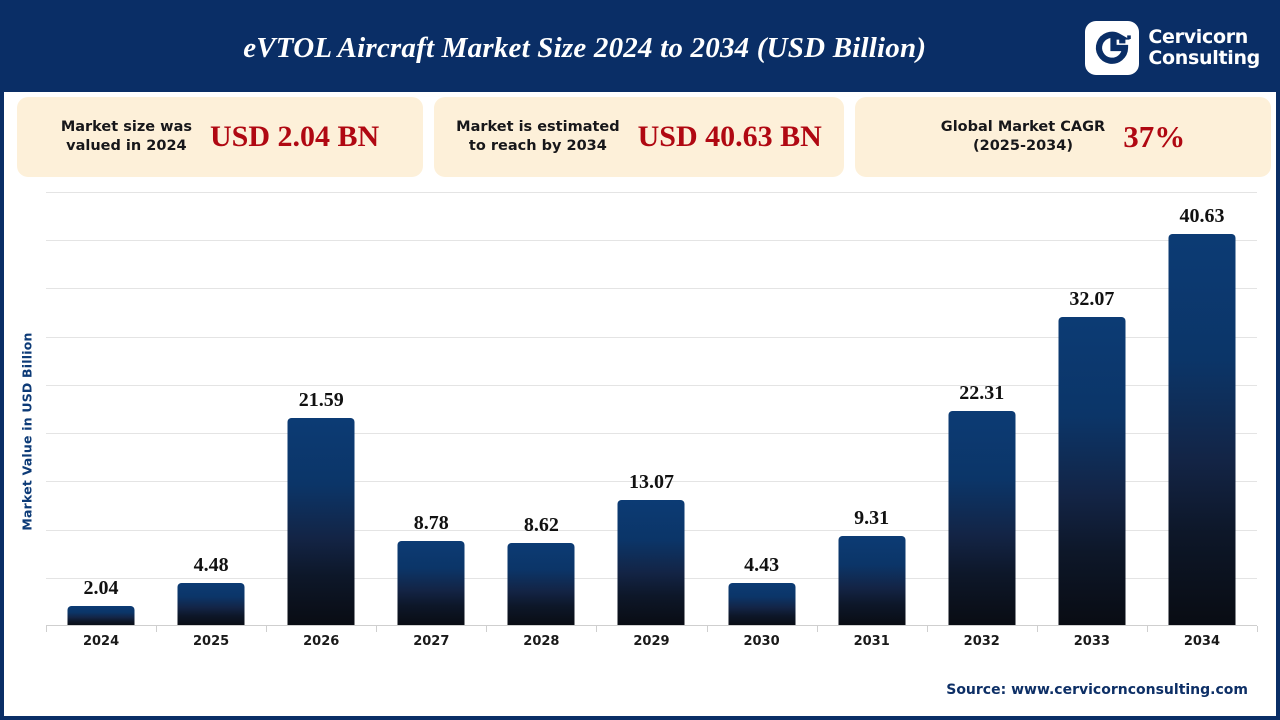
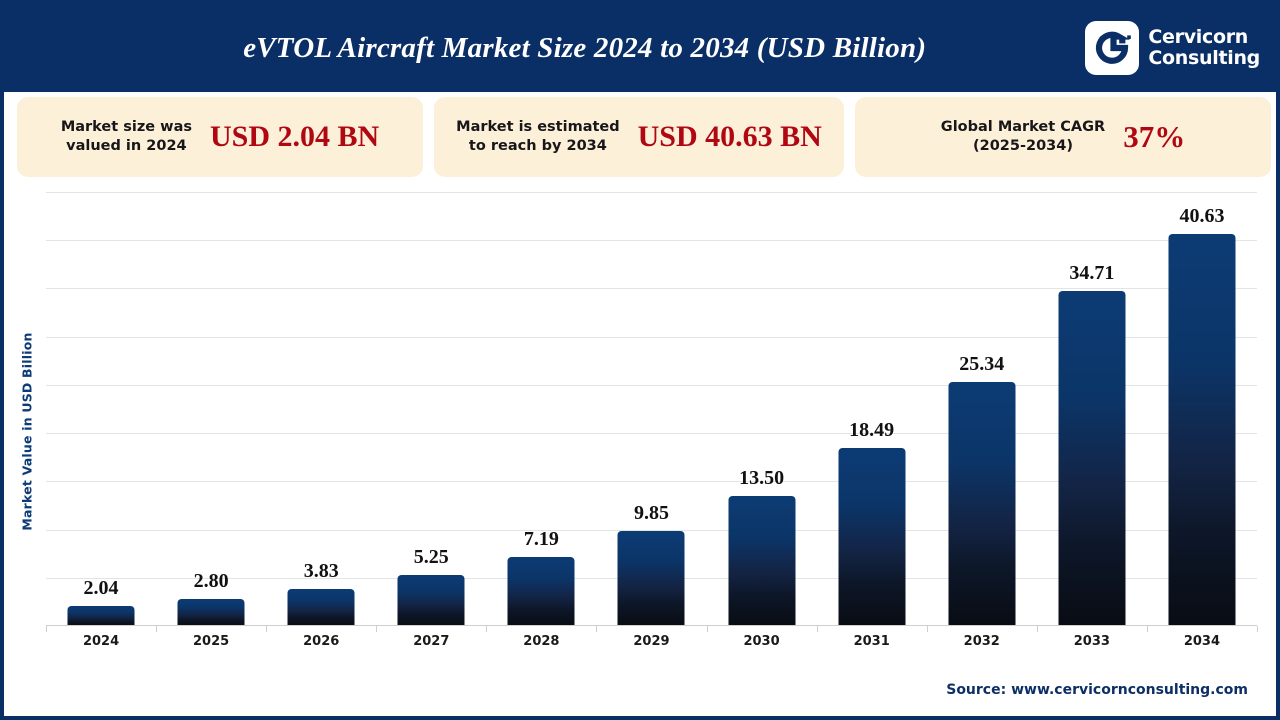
2025: 4.48 -> 2.80
2026: 21.59 -> 3.83
2027: 8.78 -> 5.25
2028: 8.62 -> 7.19
2029: 13.07 -> 9.85
2030: 4.43 -> 13.50
2031: 9.31 -> 18.49
2032: 22.31 -> 25.34
2033: 32.07 -> 34.71
